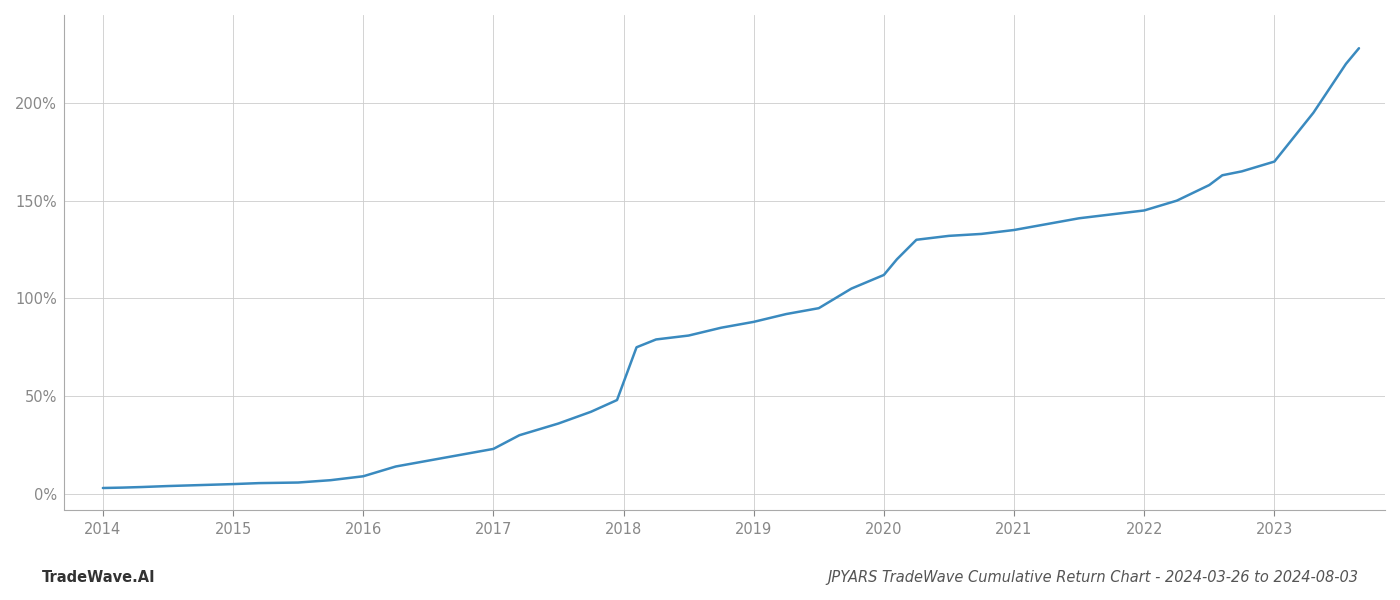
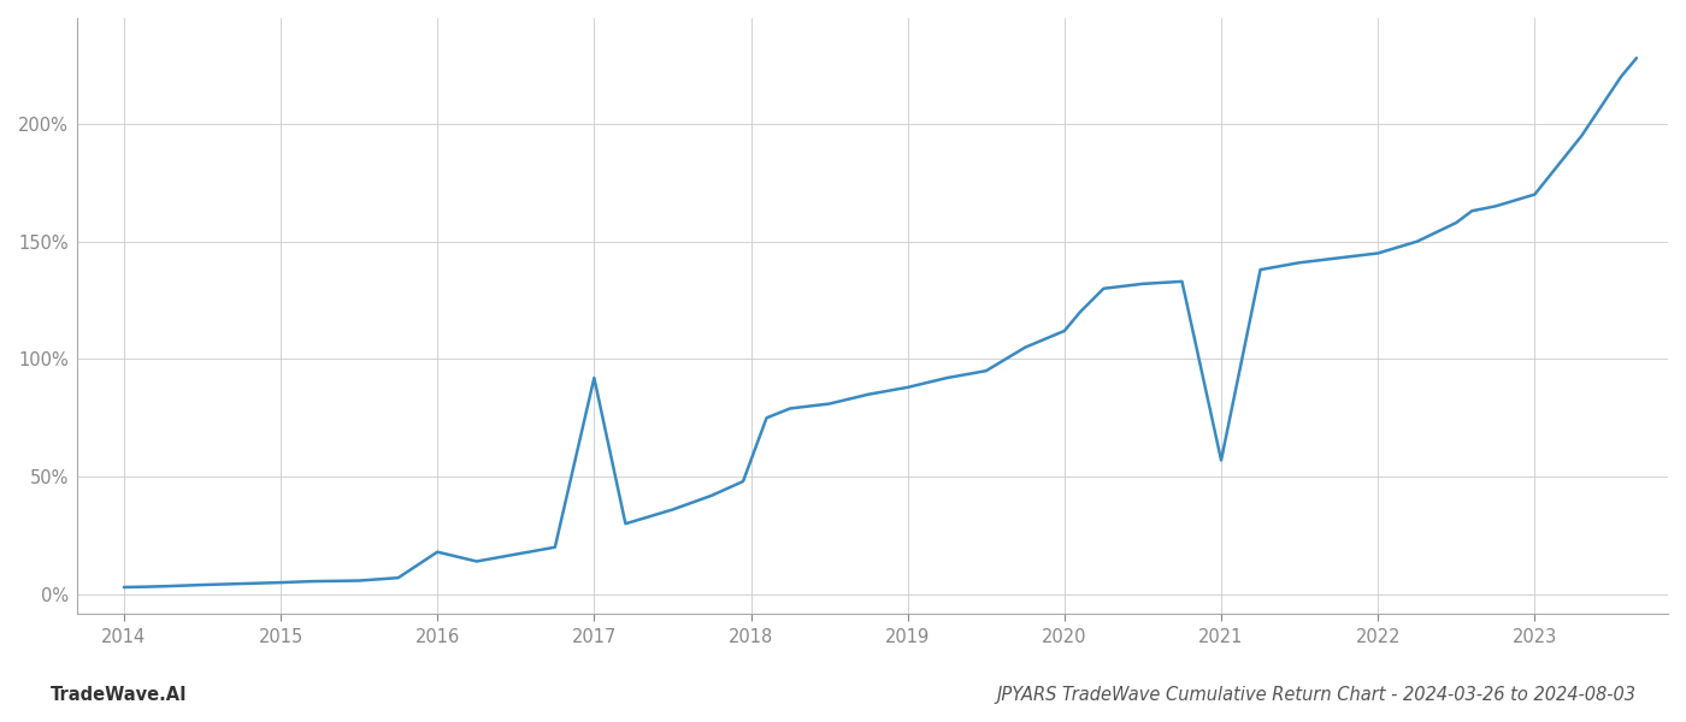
2016: 9% -> 18%
2017: 23% -> 92%
2021: 135% -> 57%
